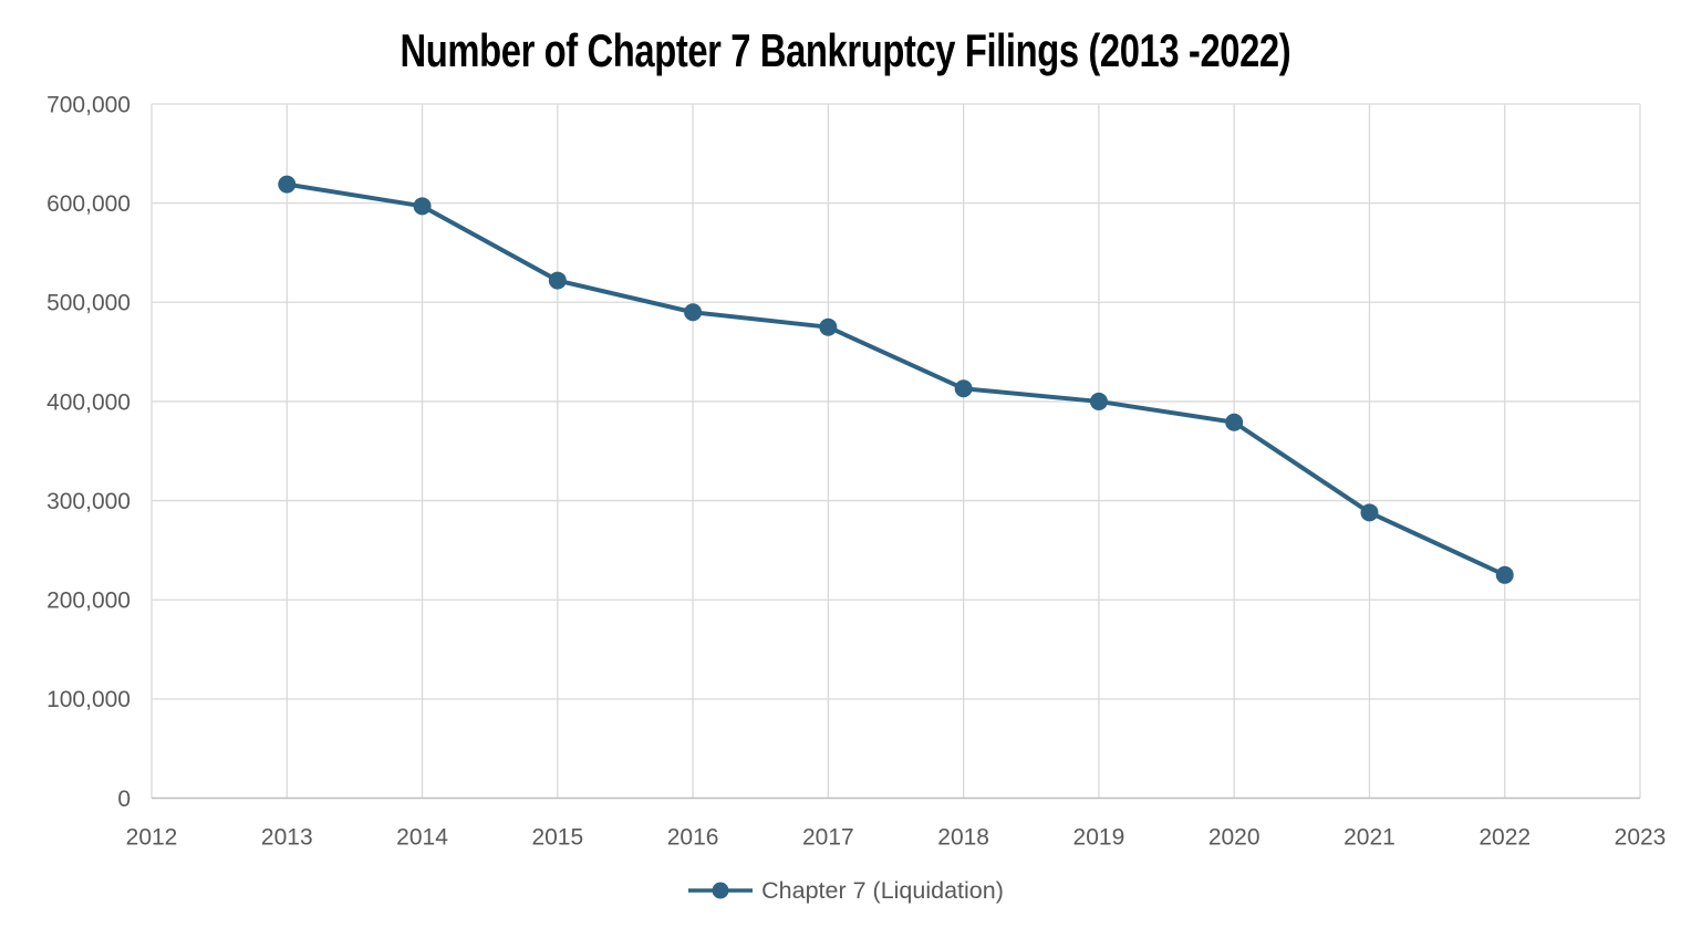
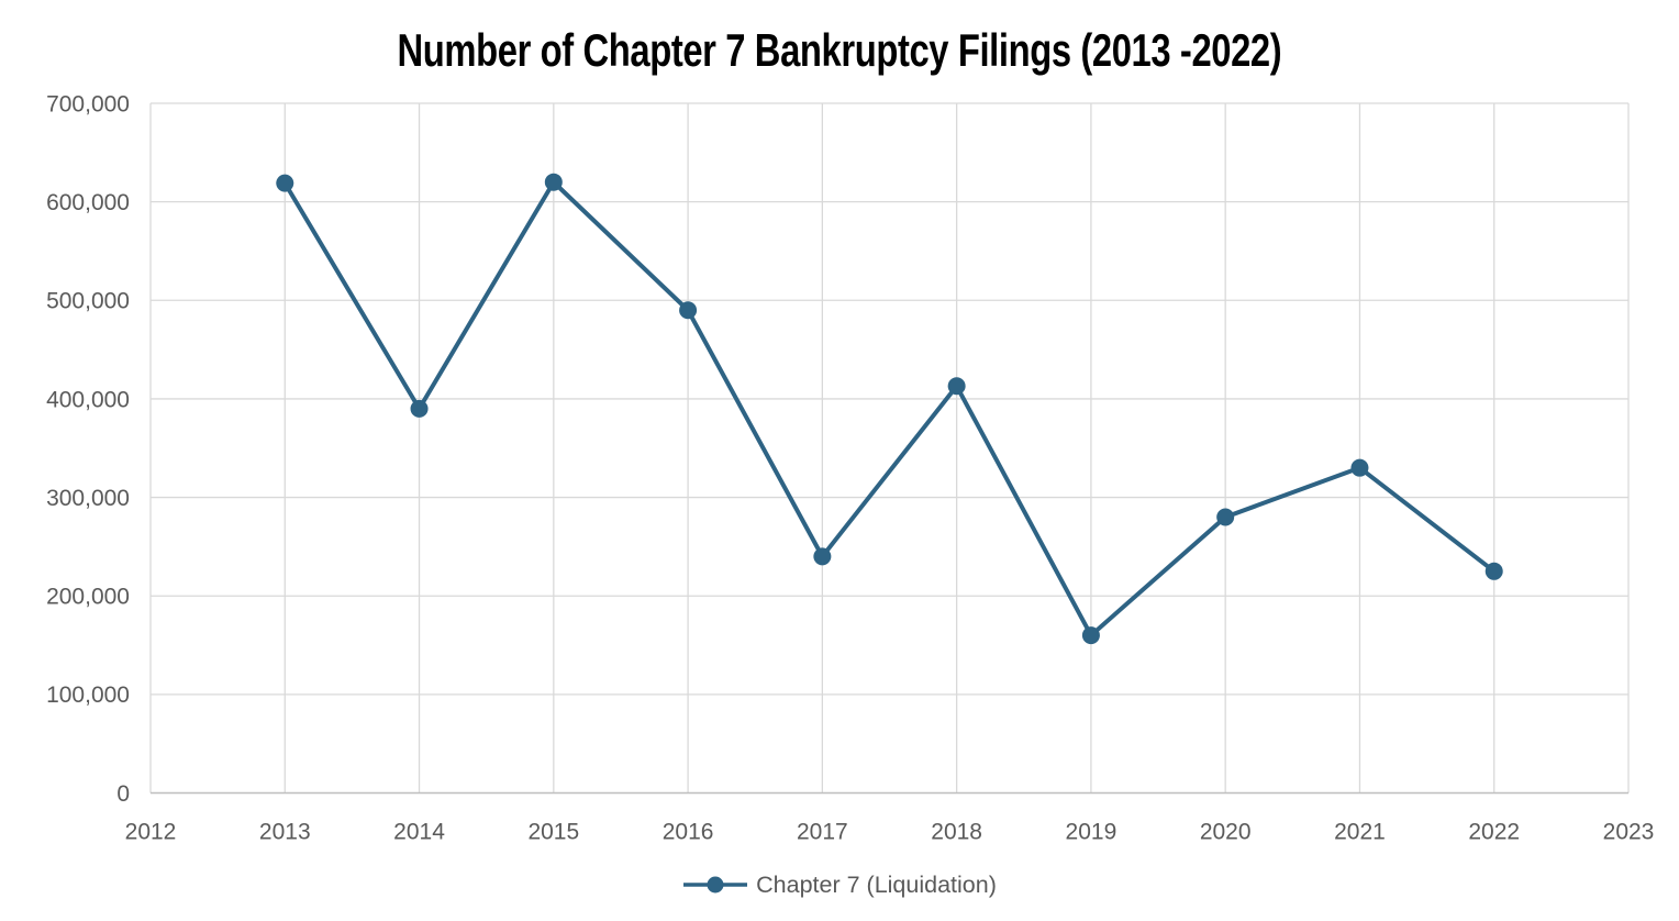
2014: 600000 -> 390000
2015: 520000 -> 620000
2017: 480000 -> 240000
2019: 400000 -> 160000
2020: 380000 -> 280000
2021: 290000 -> 330000
